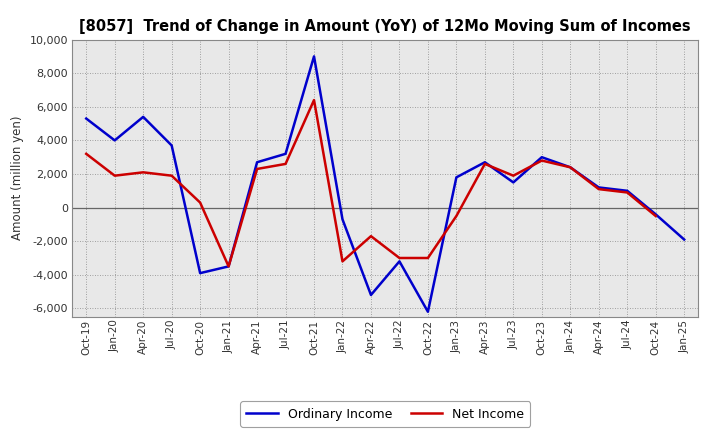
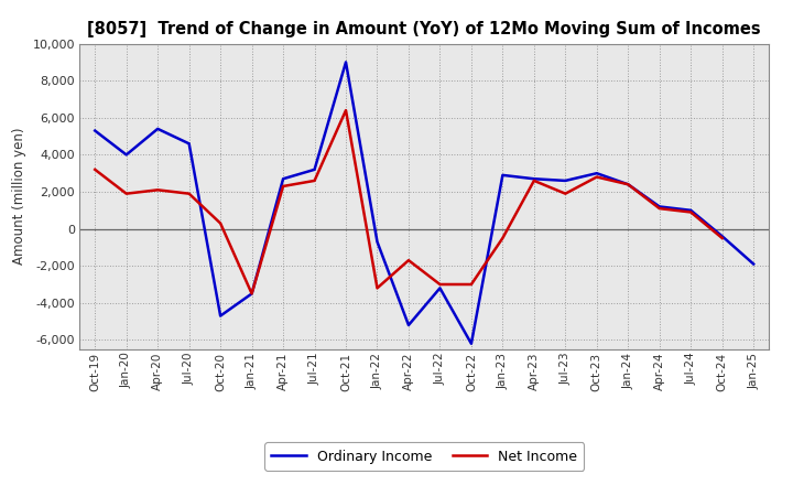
Ordinary Income/Jul-20: 3,700 -> 4,600
Ordinary Income/Oct-20: -3,900 -> -4,700
Ordinary Income/Jan-23: 1,800 -> 2,900
Ordinary Income/Jul-23: 1,500 -> 2,600
